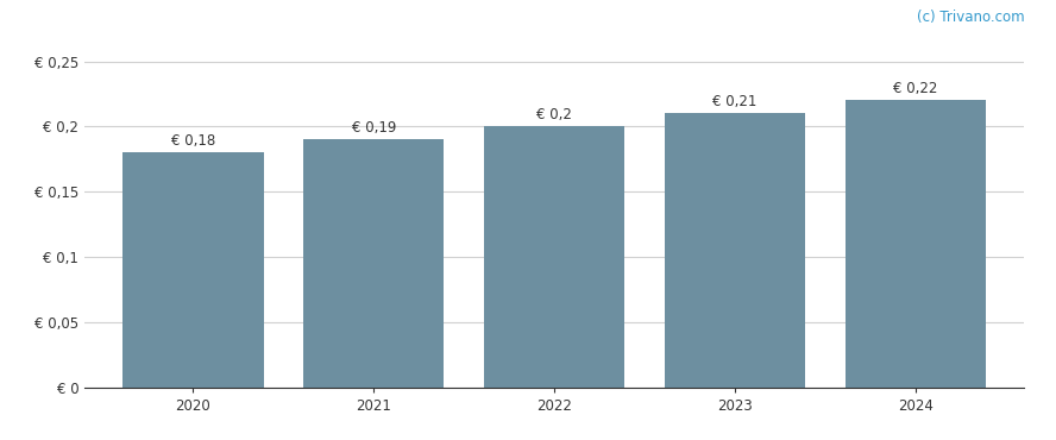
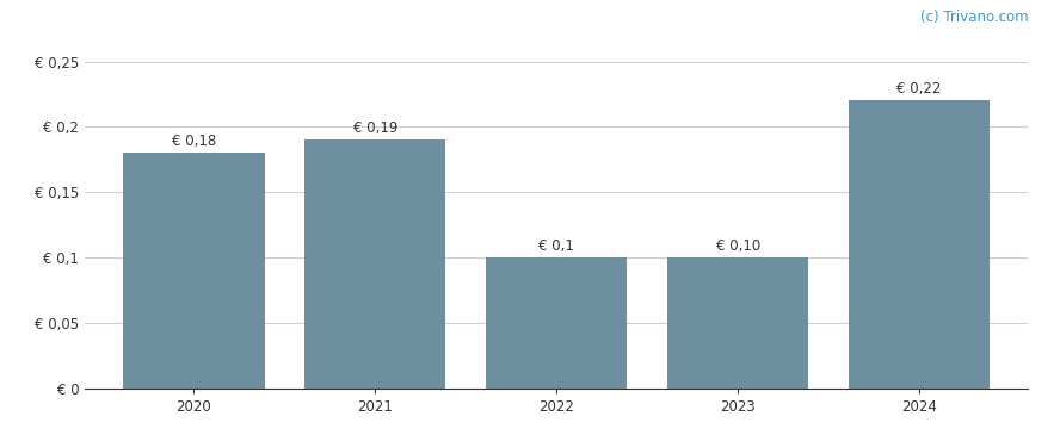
2022: 0,2 -> 0,1
2023: 0,21 -> 0,10
